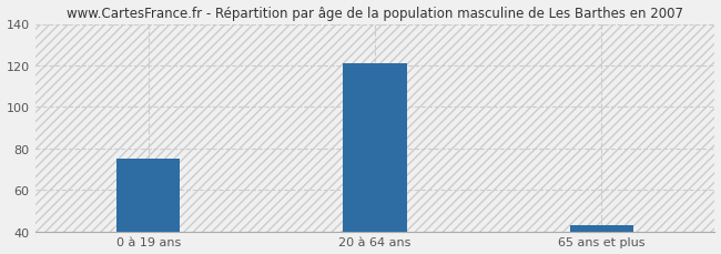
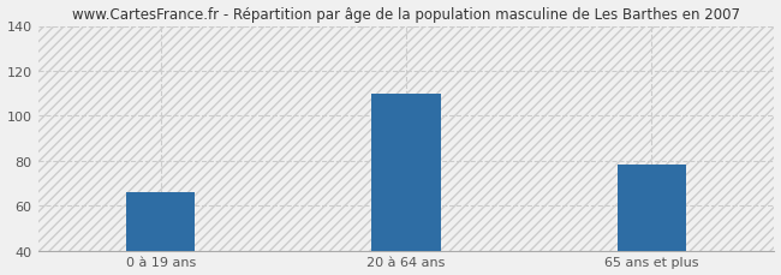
0 à 19 ans: 75 -> 66
20 à 64 ans: 121 -> 110
65 ans et plus: 43 -> 78
